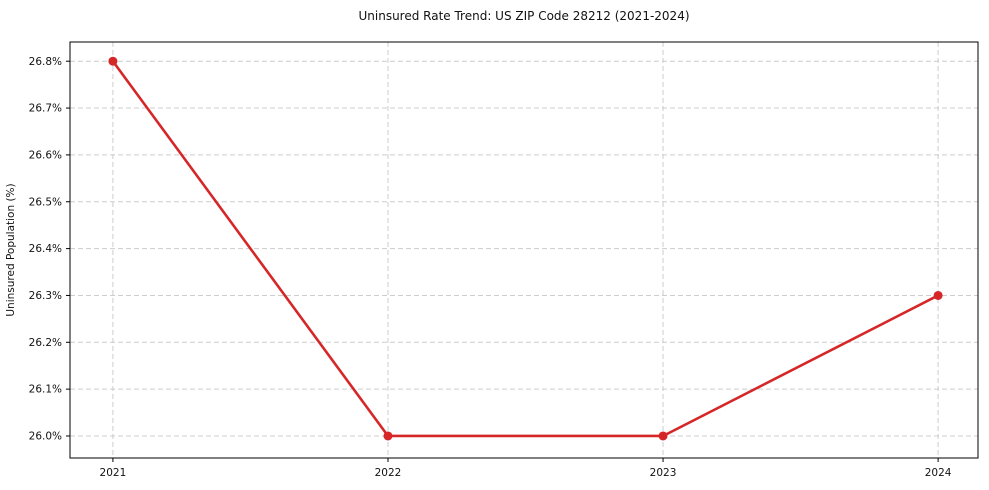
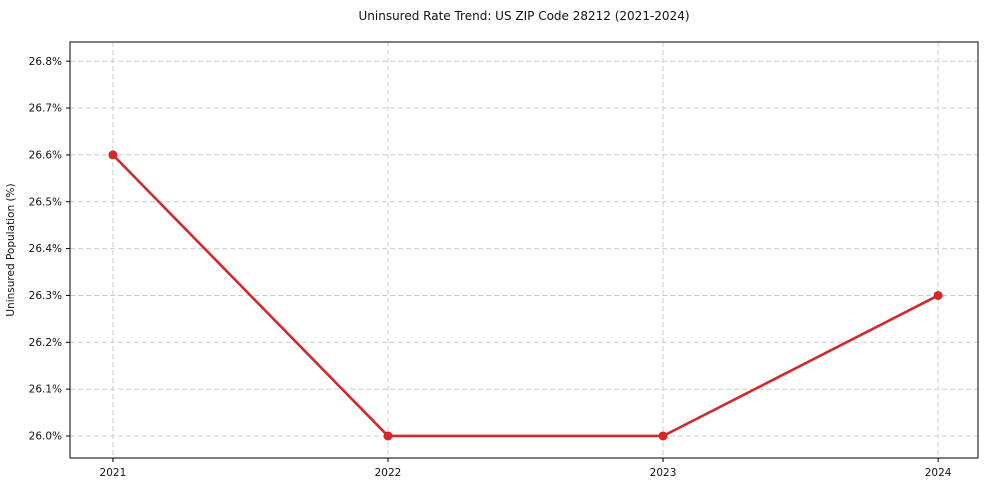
2021: 26.8% -> 26.6%
